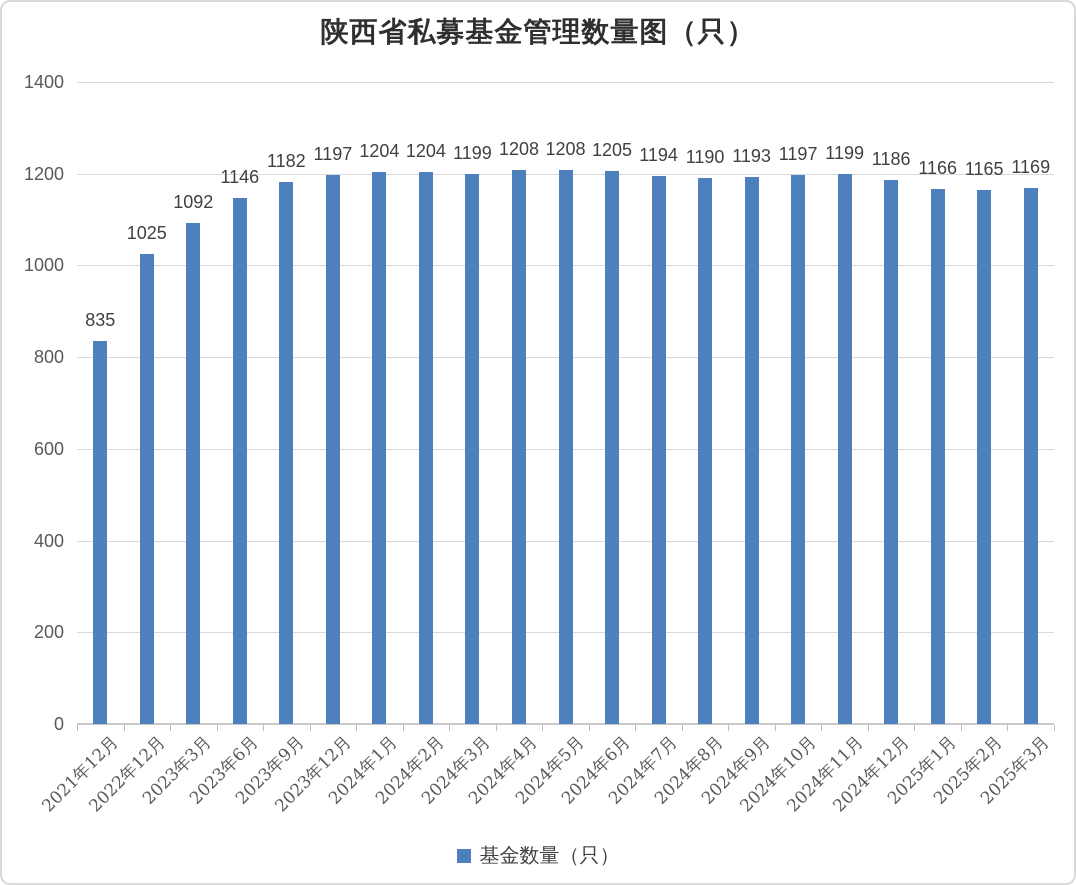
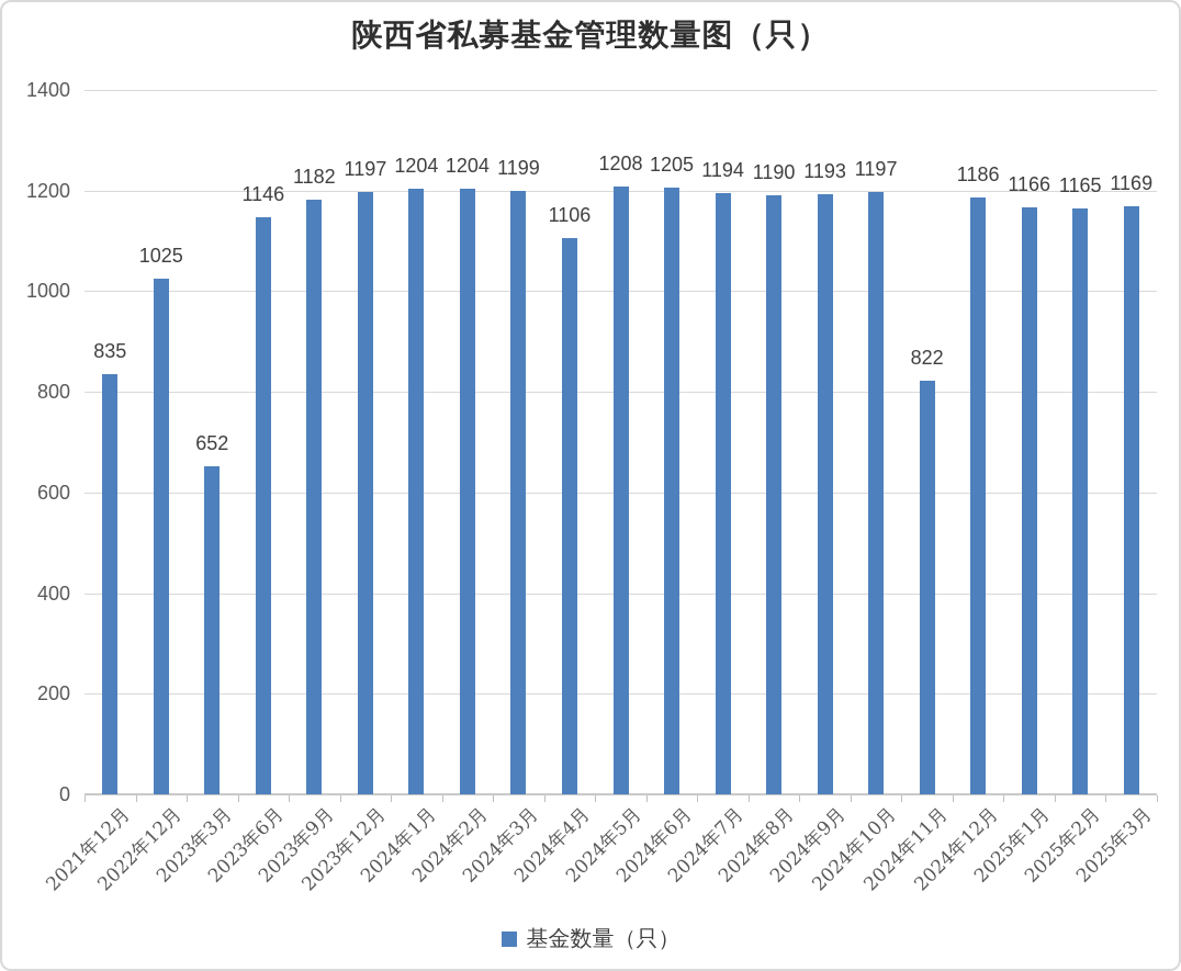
2023年3月: 1092 -> 652
2024年4月: 1208 -> 1106
2024年11月: 1199 -> 822
